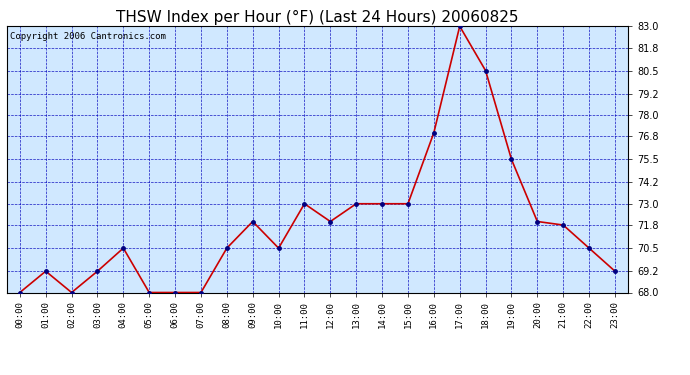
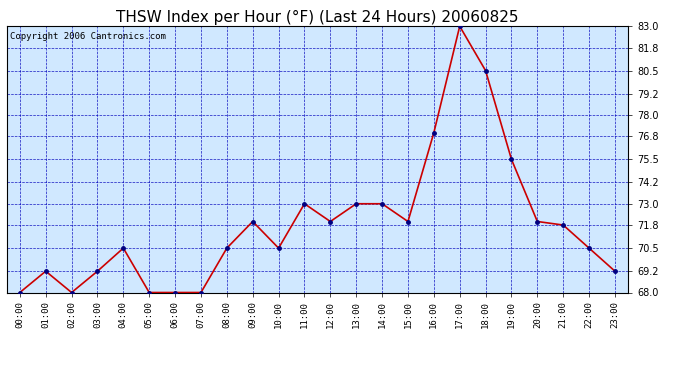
15:00: 73.0 -> 72.0
